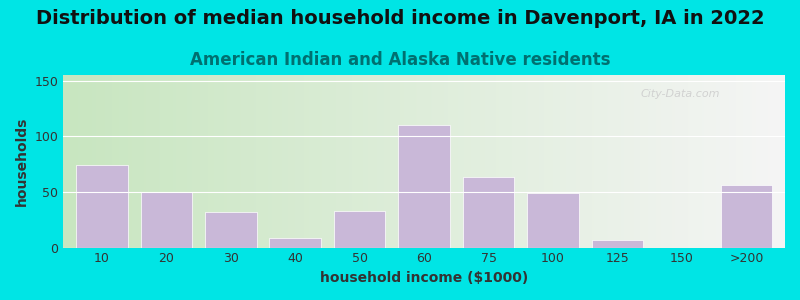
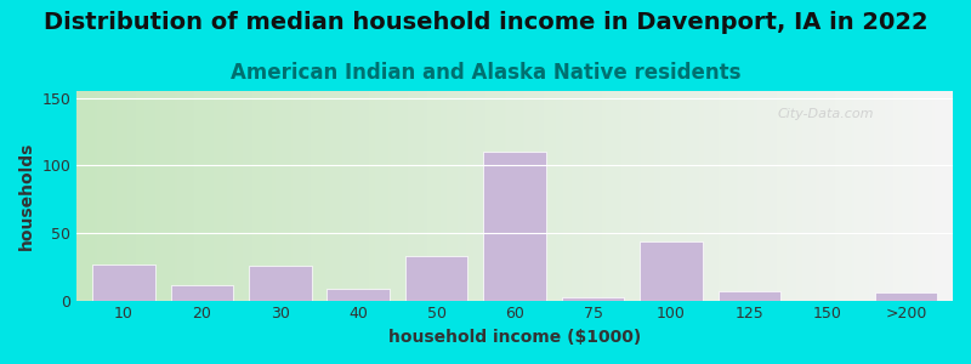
10: 74 -> 27
20: 50 -> 11
30: 32 -> 26
75: 63 -> 2
100: 49 -> 44
>200: 56 -> 6
